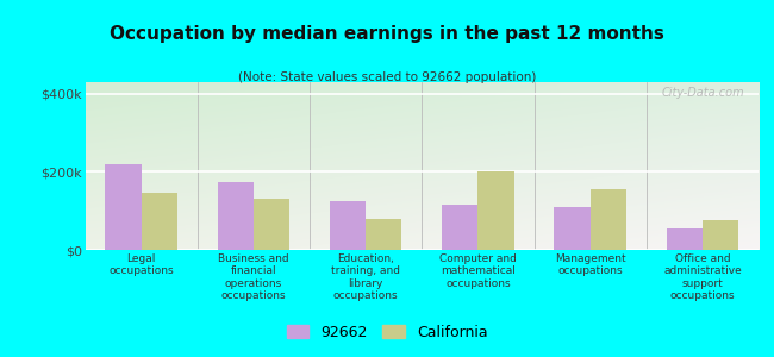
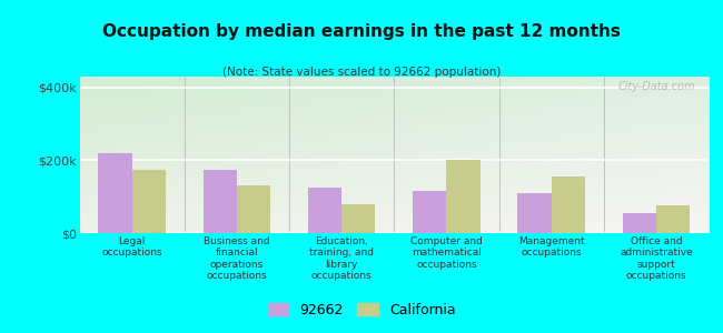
California/Legal occupations: $145k -> $175k
